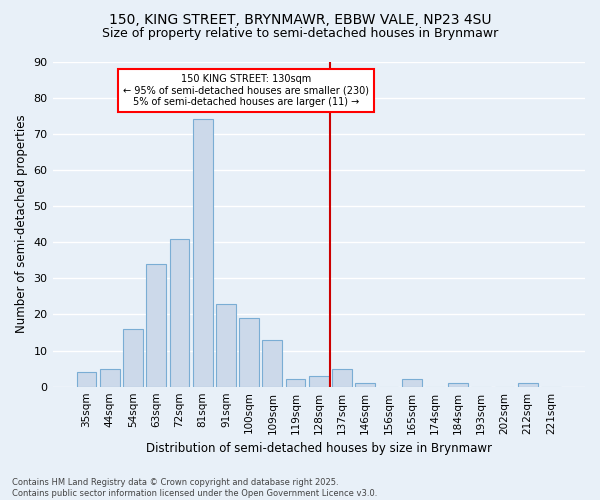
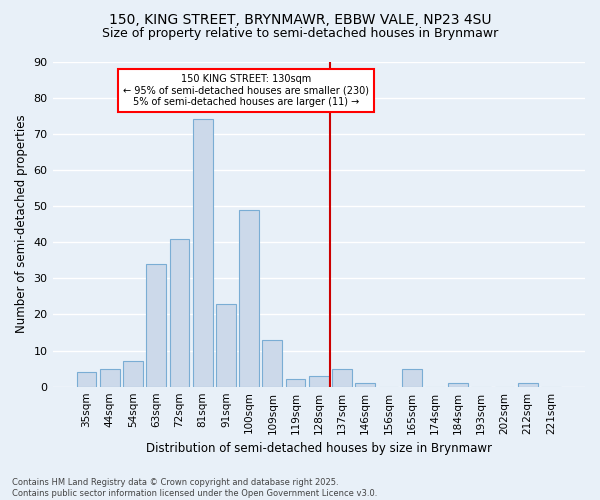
54sqm: 16 -> 7
100sqm: 19 -> 49
165sqm: 2 -> 5
